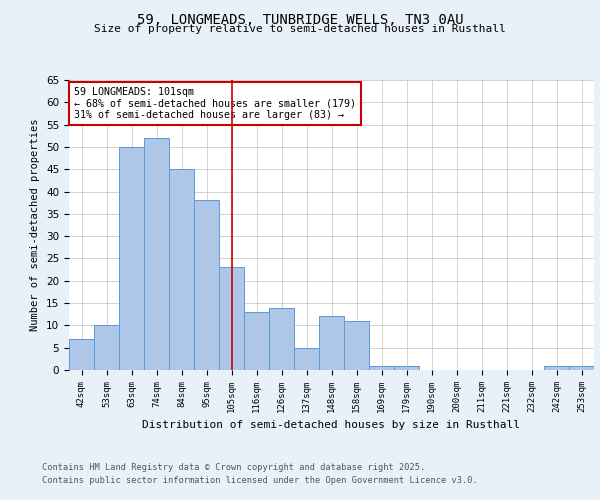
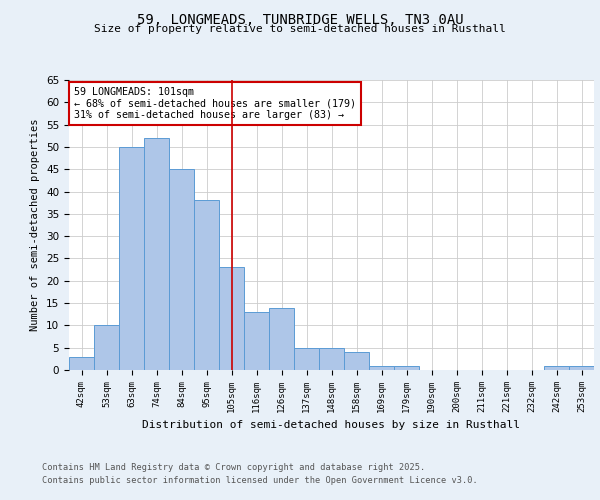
42sqm: 7 -> 3
148sqm: 12 -> 5
158sqm: 11 -> 4
